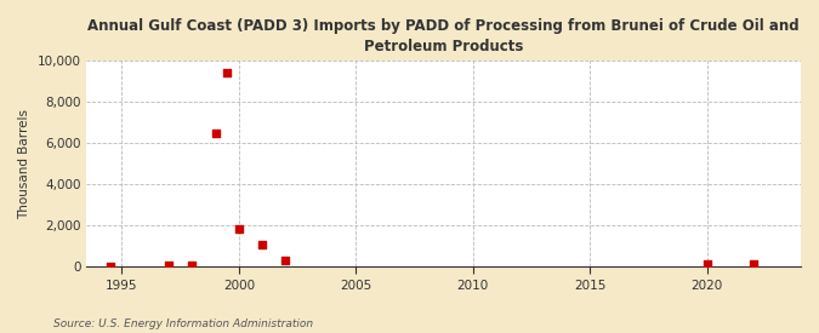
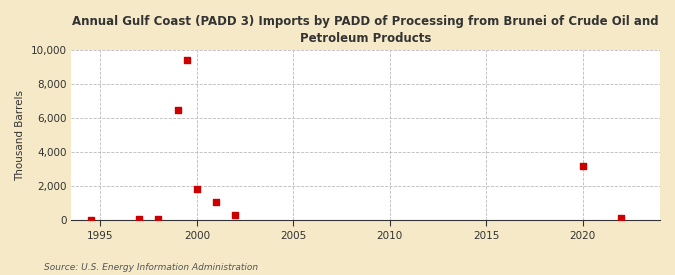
2020: 200 -> 3,200
